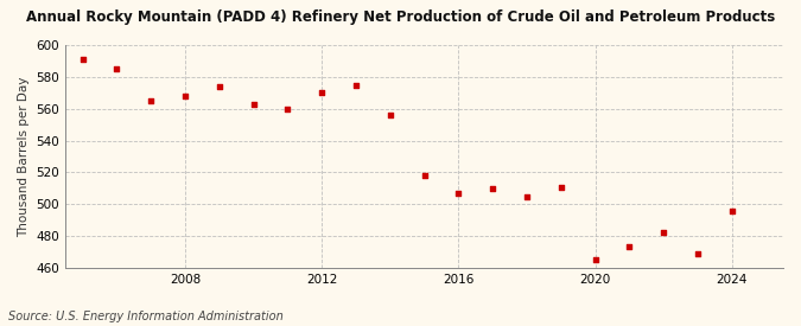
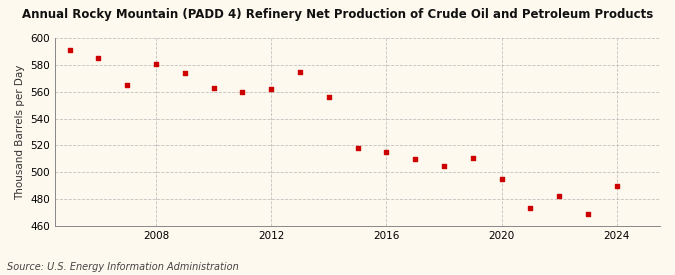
2008: 568 -> 581
2012: 570 -> 562
2016: 507 -> 515
2020: 465 -> 495
2024: 496 -> 490
